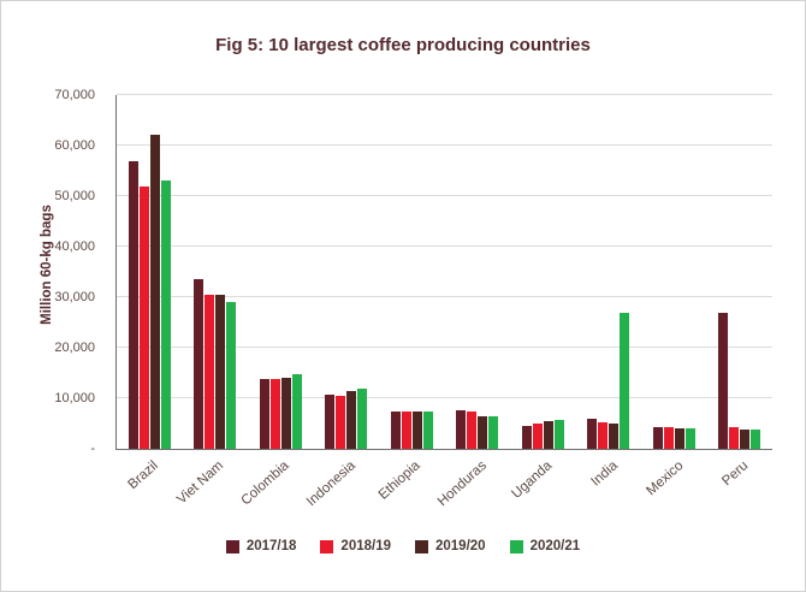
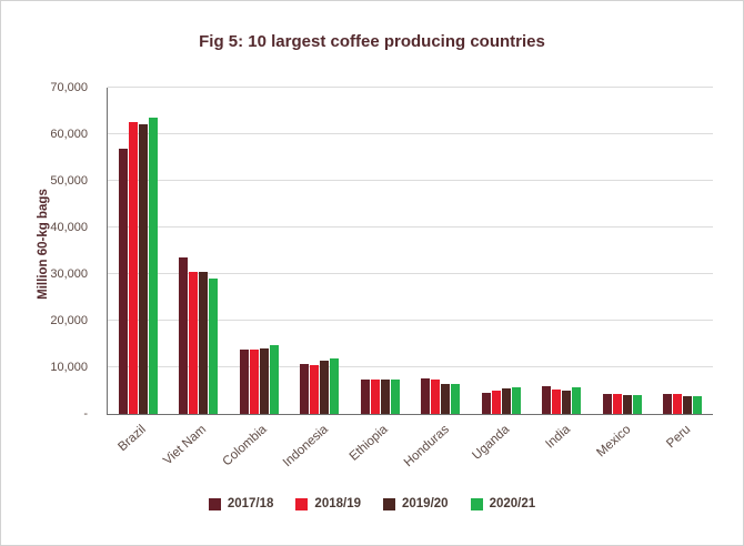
2018/19/Brazil: 52000 -> 63000
2020/21/Brazil: 53000 -> 64000
2020/21/India: 27000 -> 6000
2017/18/Peru: 27000 -> 4000
